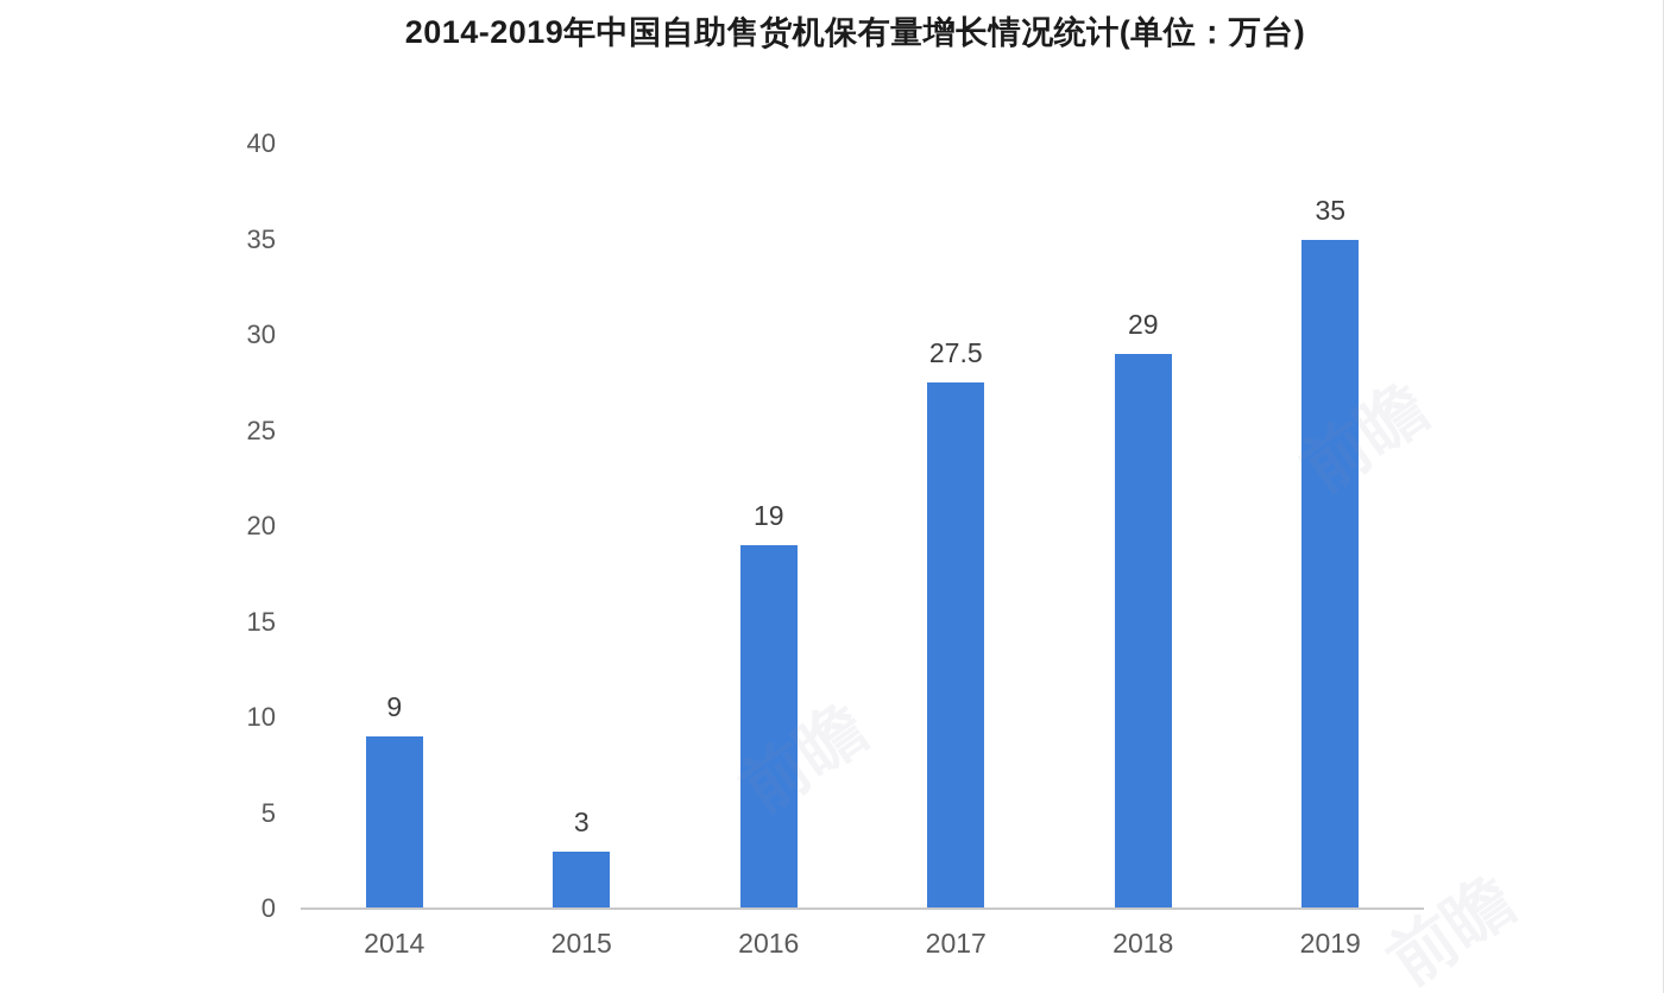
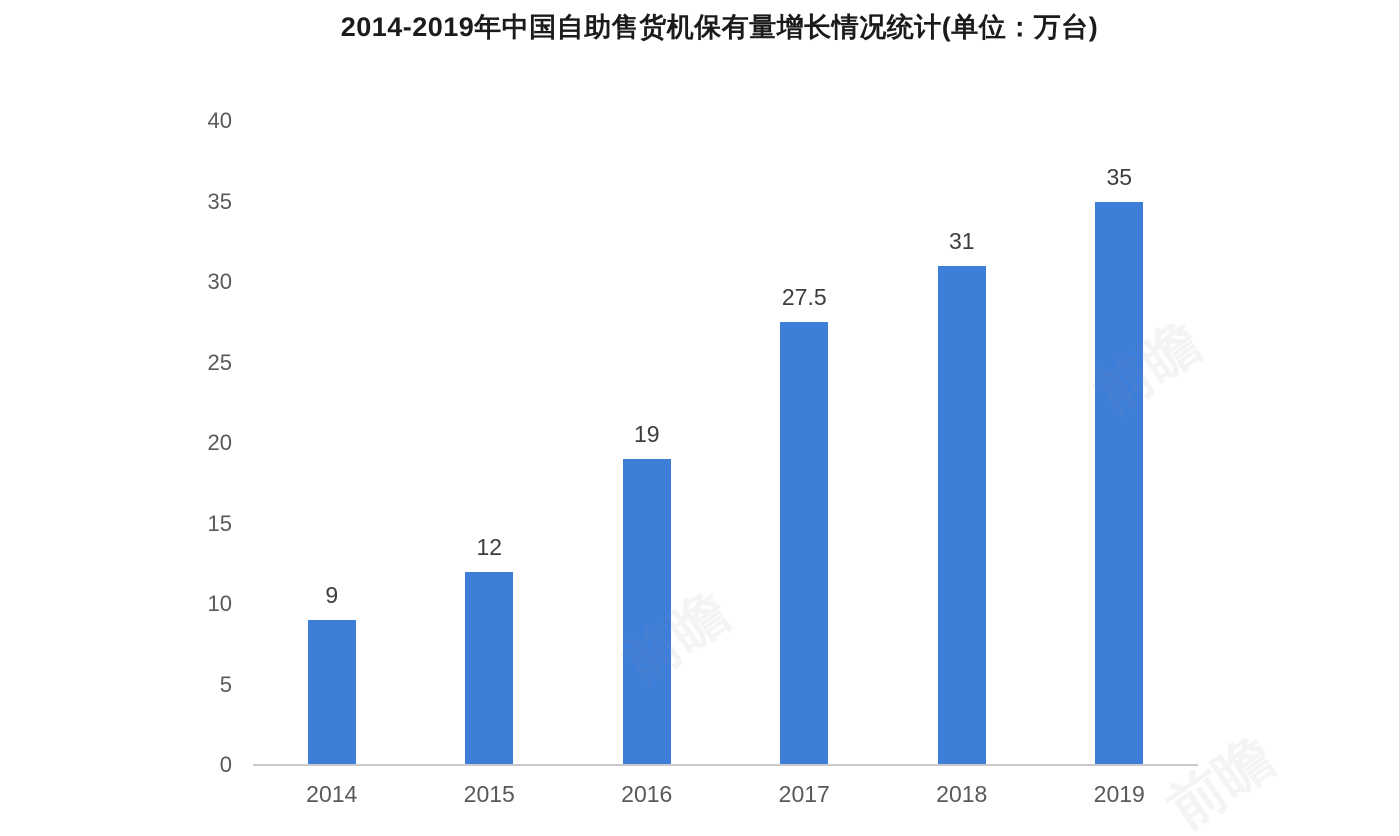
2015: 3 -> 12
2018: 29 -> 31
